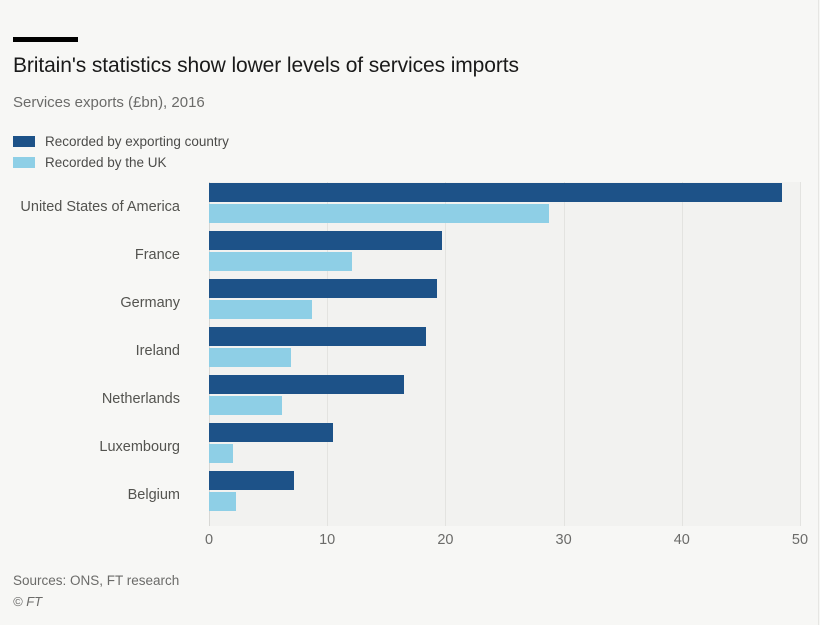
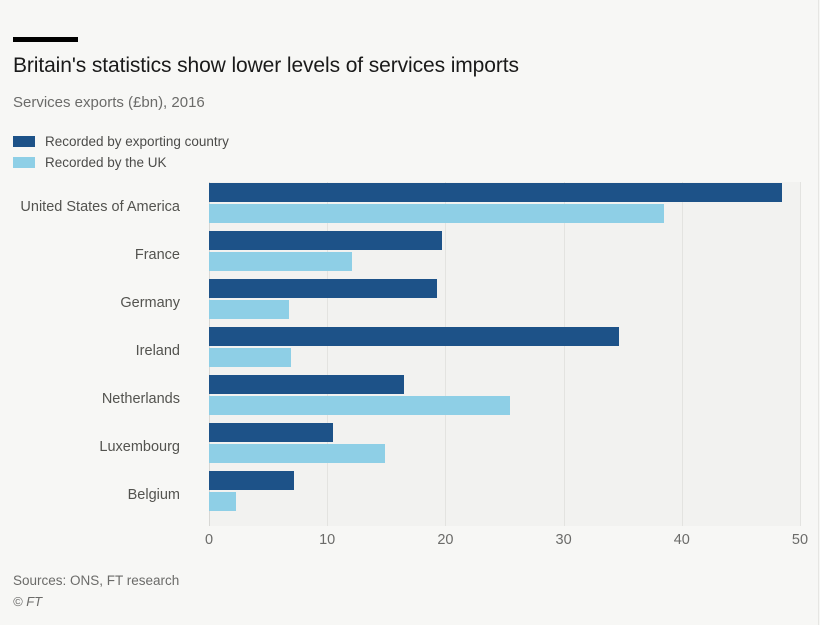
Recorded by the UK/United States of America: 28.8 -> 38.5
Recorded by the UK/Germany: 8.7 -> 6.8
Recorded by exporting country/Ireland: 18.4 -> 34.7
Recorded by the UK/Netherlands: 6.2 -> 25.5
Recorded by the UK/Luxembourg: 2.0 -> 14.9
